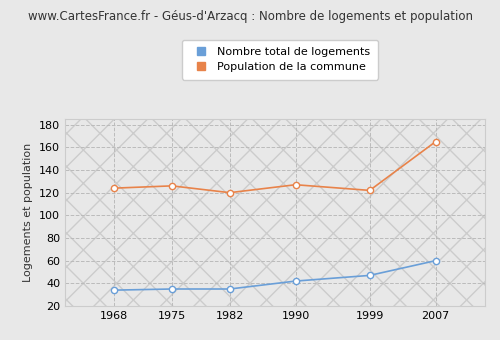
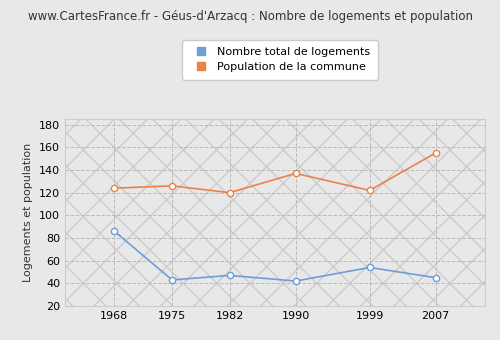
Nombre total de logements/1968: 34 -> 86
Nombre total de logements/1975: 35 -> 43
Nombre total de logements/1982: 35 -> 47
Population de la commune/1990: 127 -> 137
Nombre total de logements/1999: 47 -> 54
Nombre total de logements/2007: 60 -> 45
Population de la commune/2007: 165 -> 155
